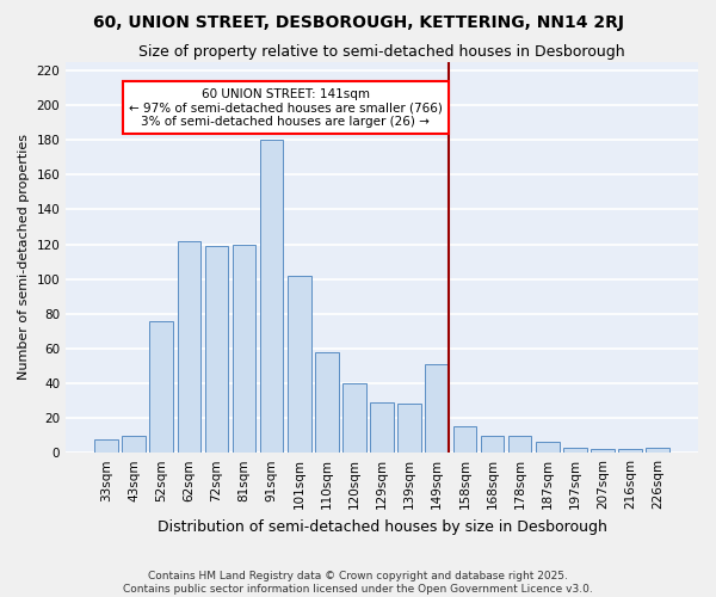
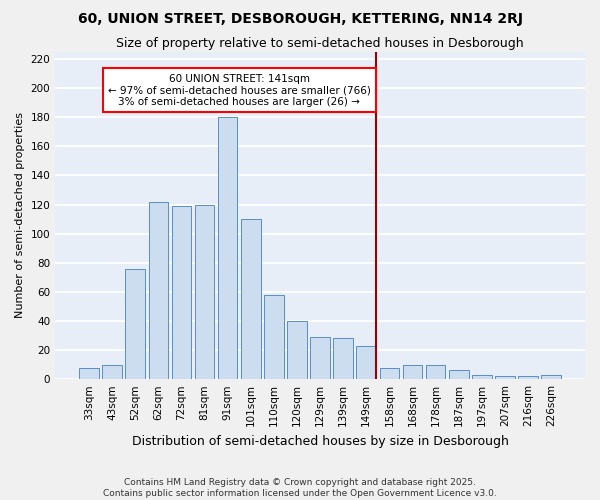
101sqm: 102 -> 110
149sqm: 51 -> 23
158sqm: 15 -> 8
